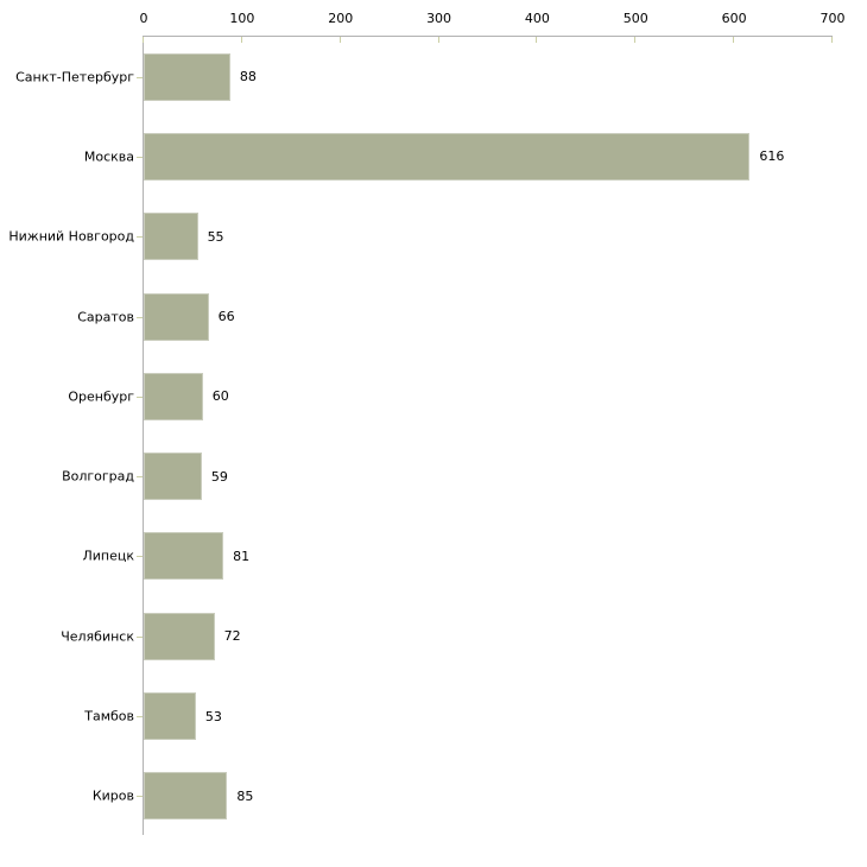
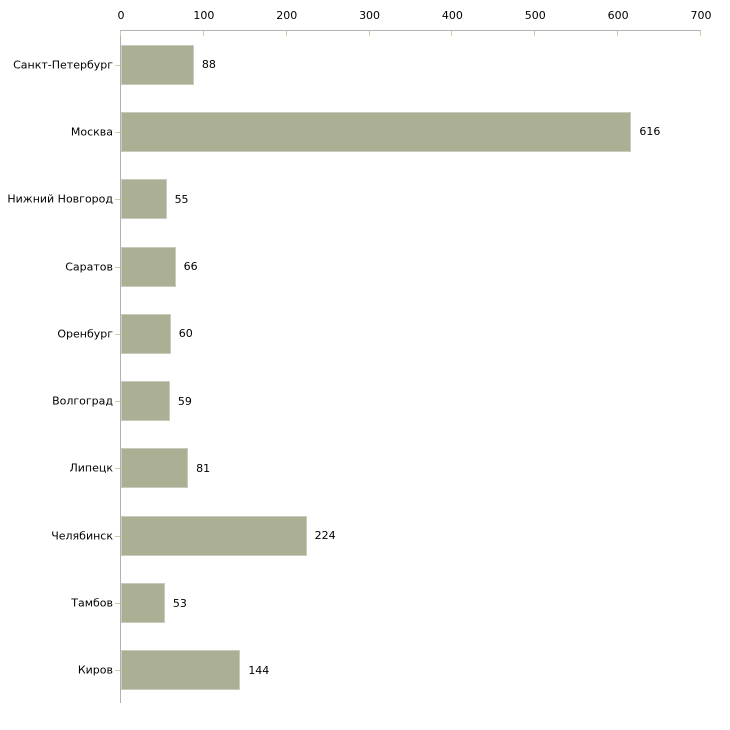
Челябинск: 72 -> 224
Киров: 85 -> 144
